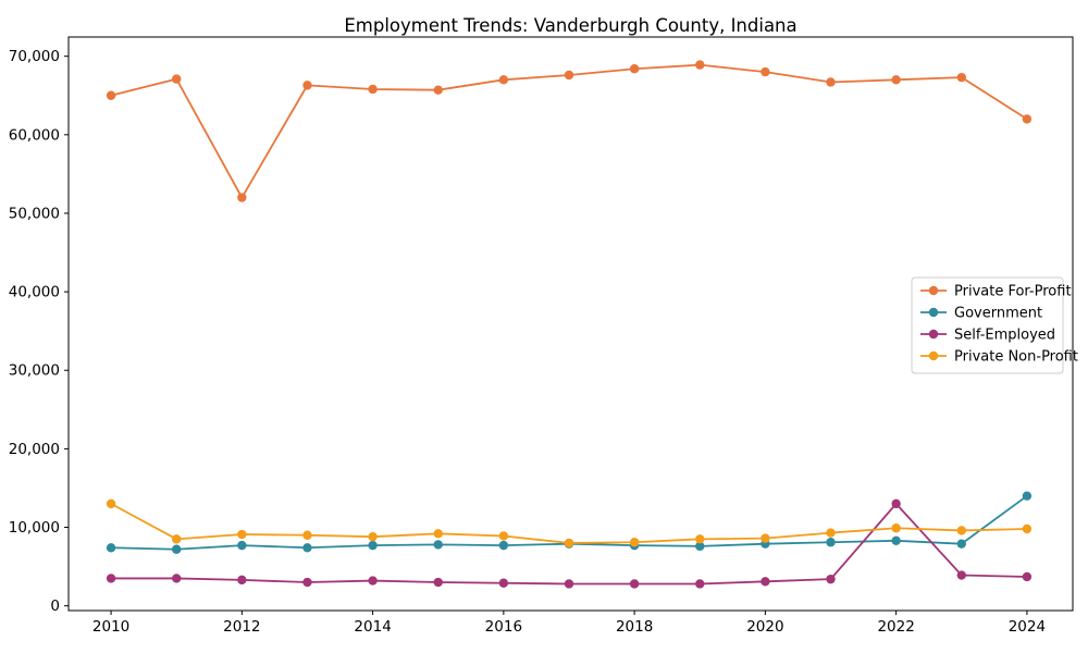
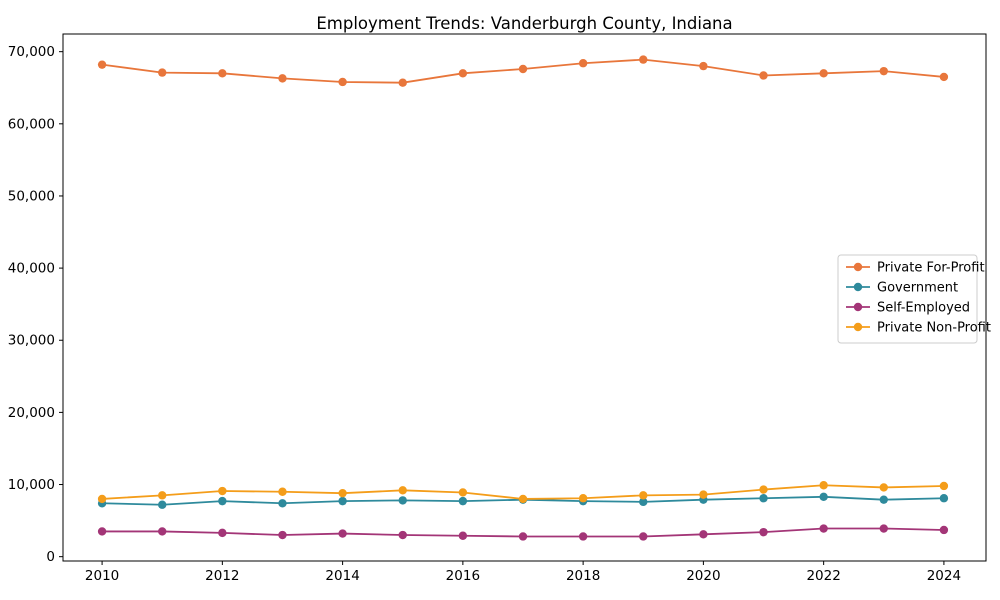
Private For-Profit/2010: 65000 -> 68000
Private Non-Profit/2010: 13000 -> 8000
Private For-Profit/2012: 52000 -> 67000
Self-Employed/2022: 13000 -> 4000
Private For-Profit/2024: 62000 -> 66000
Government/2024: 14000 -> 8000
